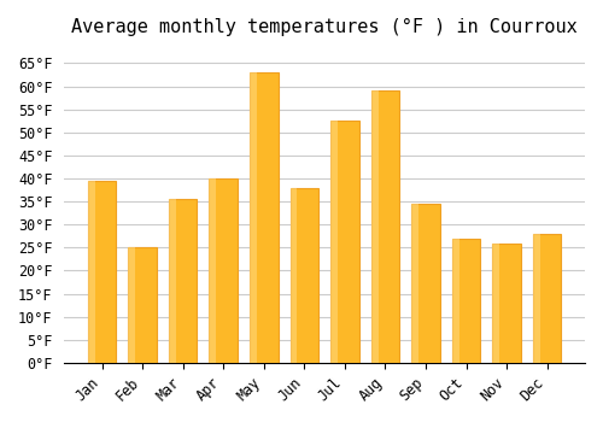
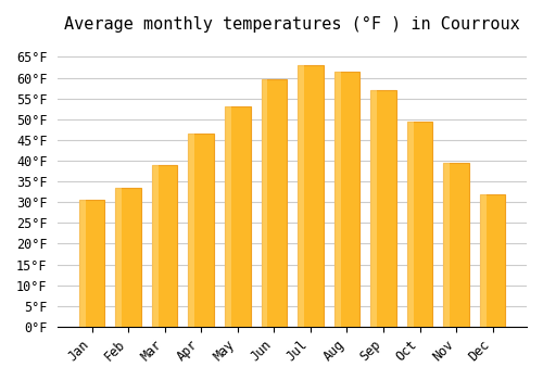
Jan: 39.5°F -> 30.5°F
Feb: 25.0°F -> 33.5°F
Mar: 35.5°F -> 39.0°F
Apr: 40.0°F -> 46.5°F
May: 63.0°F -> 53.0°F
Jun: 38.0°F -> 59.5°F
Jul: 52.5°F -> 63.0°F
Aug: 59.0°F -> 61.5°F
Sep: 34.5°F -> 57.0°F
Oct: 27.0°F -> 49.5°F
Nov: 26.0°F -> 39.5°F
Dec: 28.0°F -> 32.0°F
